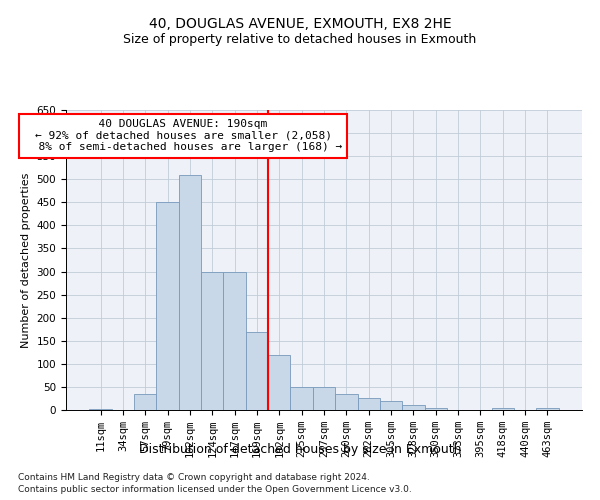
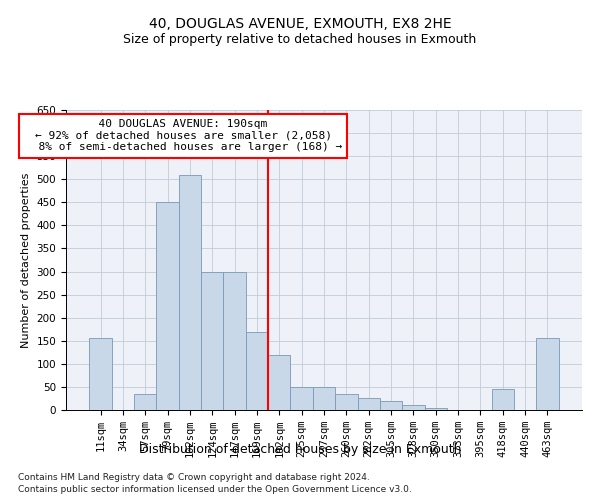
11sqm: 2 -> 155
418sqm: 5 -> 45
463sqm: 5 -> 155
